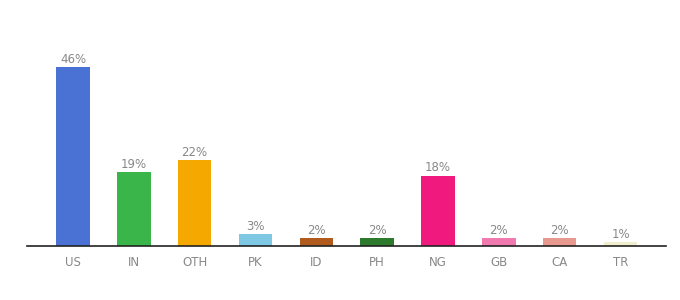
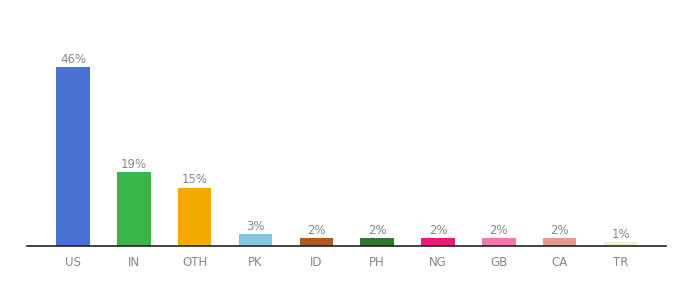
OTH: 22% -> 15%
NG: 18% -> 2%
